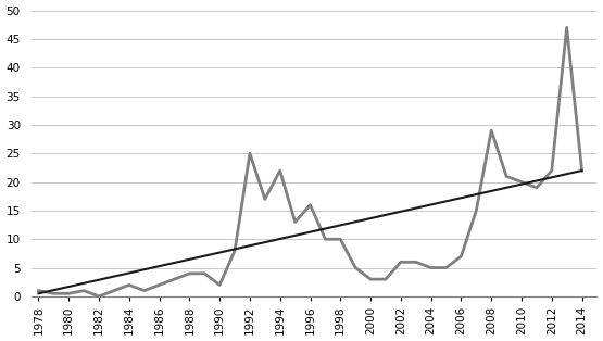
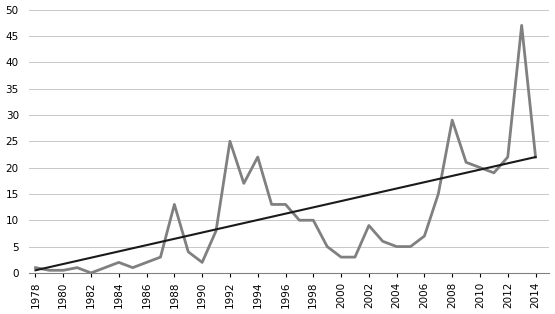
1988: 4.0 -> 13.0
1996: 16.0 -> 13.0
2002: 6.0 -> 9.0
